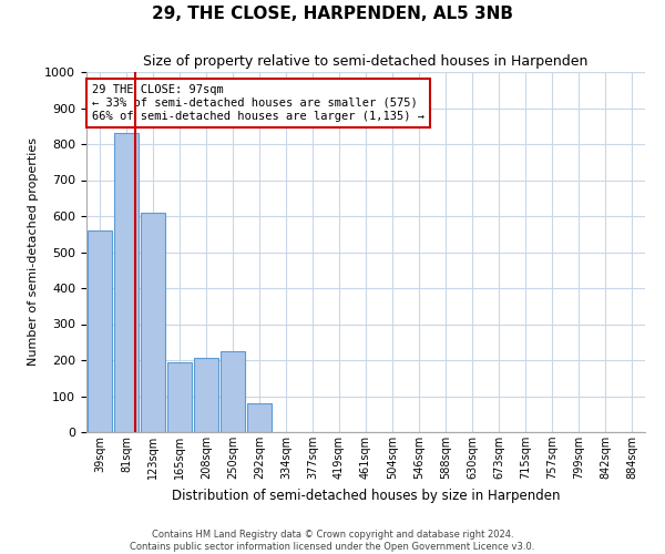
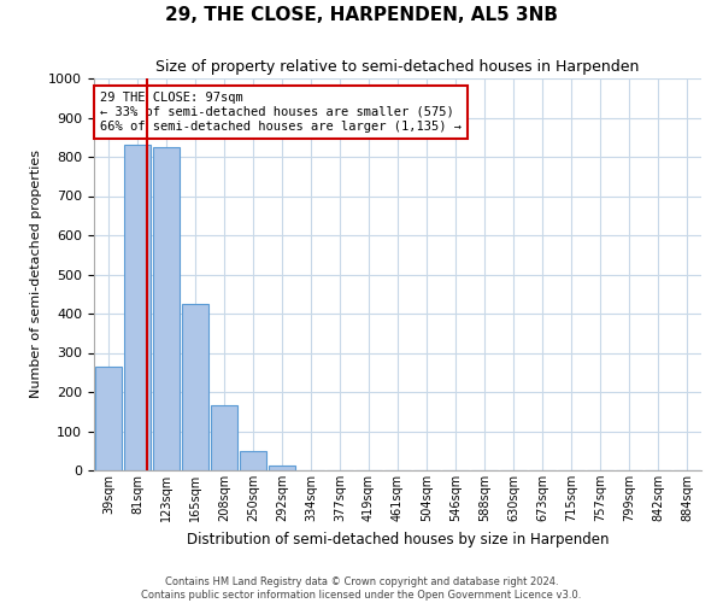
39sqm: 560 -> 265
123sqm: 610 -> 825
165sqm: 195 -> 425
208sqm: 205 -> 165
250sqm: 225 -> 50
292sqm: 80 -> 12
